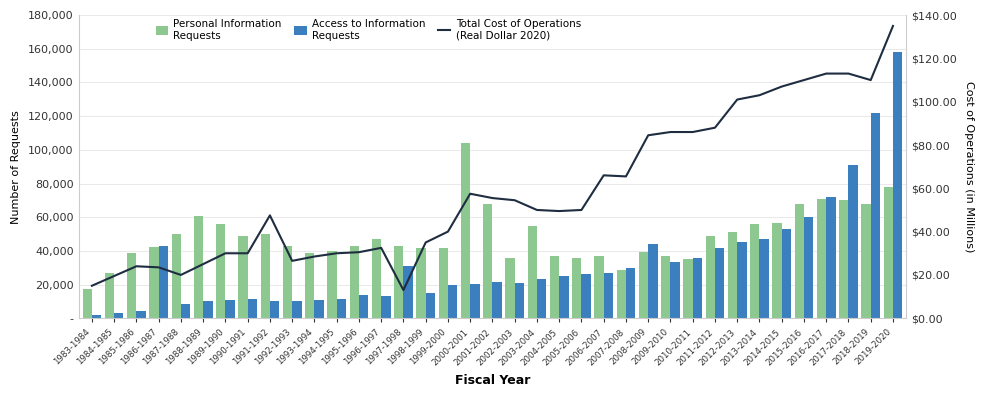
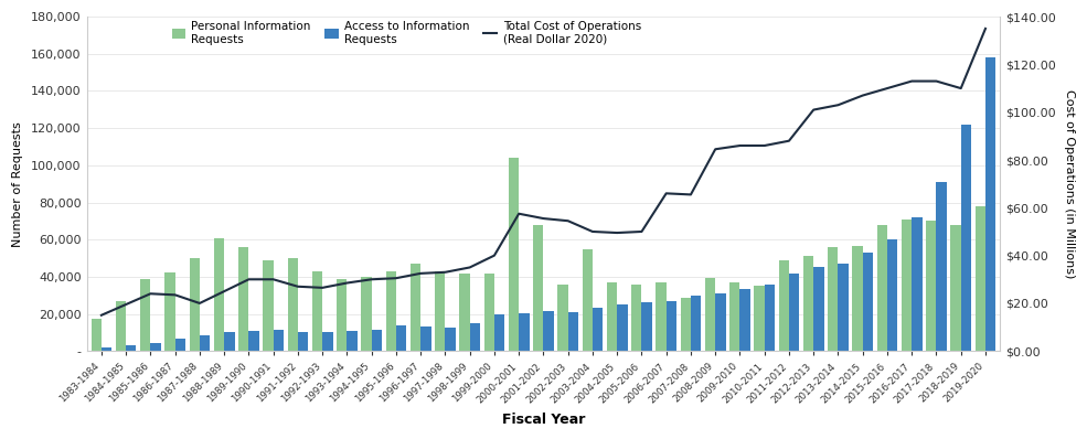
Access to Information Requests/1986-1987: 43,000 -> 6,000
Total Cost of Operations (Real Dollar 2020)/1991-1992: $47.5 -> $27.0
Total Cost of Operations (Real Dollar 2020)/1997-1998: $13.0 -> $33.0
Access to Information Requests/1997-1998: 31,000 -> 12,000
Access to Information Requests/2008-2009: 44,000 -> 31,000
